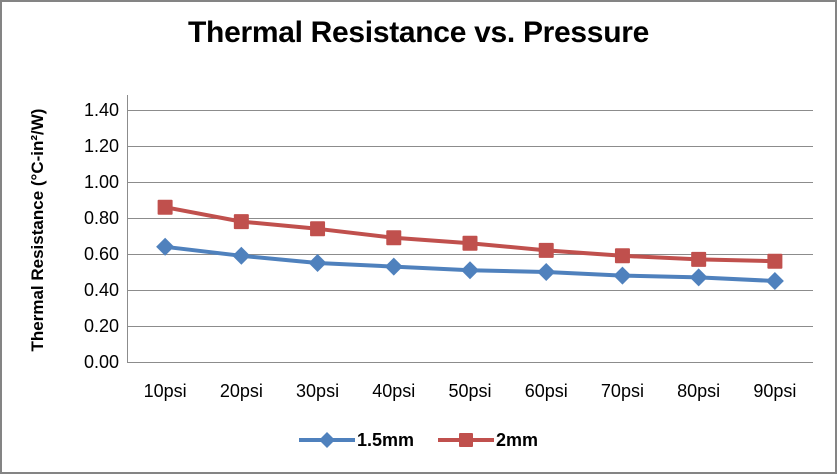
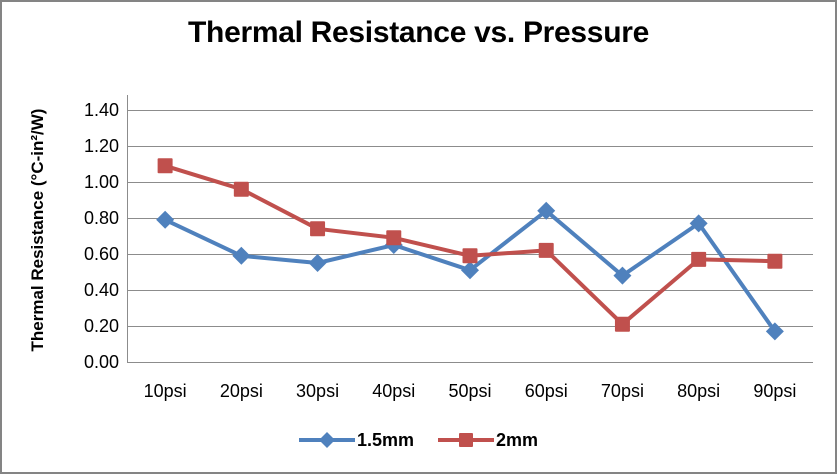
1.5mm/10psi: 0.64 -> 0.79
2mm/10psi: 0.86 -> 1.09
2mm/20psi: 0.78 -> 0.96
1.5mm/40psi: 0.53 -> 0.65
2mm/50psi: 0.66 -> 0.59
1.5mm/60psi: 0.50 -> 0.84
2mm/70psi: 0.59 -> 0.21
1.5mm/80psi: 0.47 -> 0.77
1.5mm/90psi: 0.45 -> 0.17
